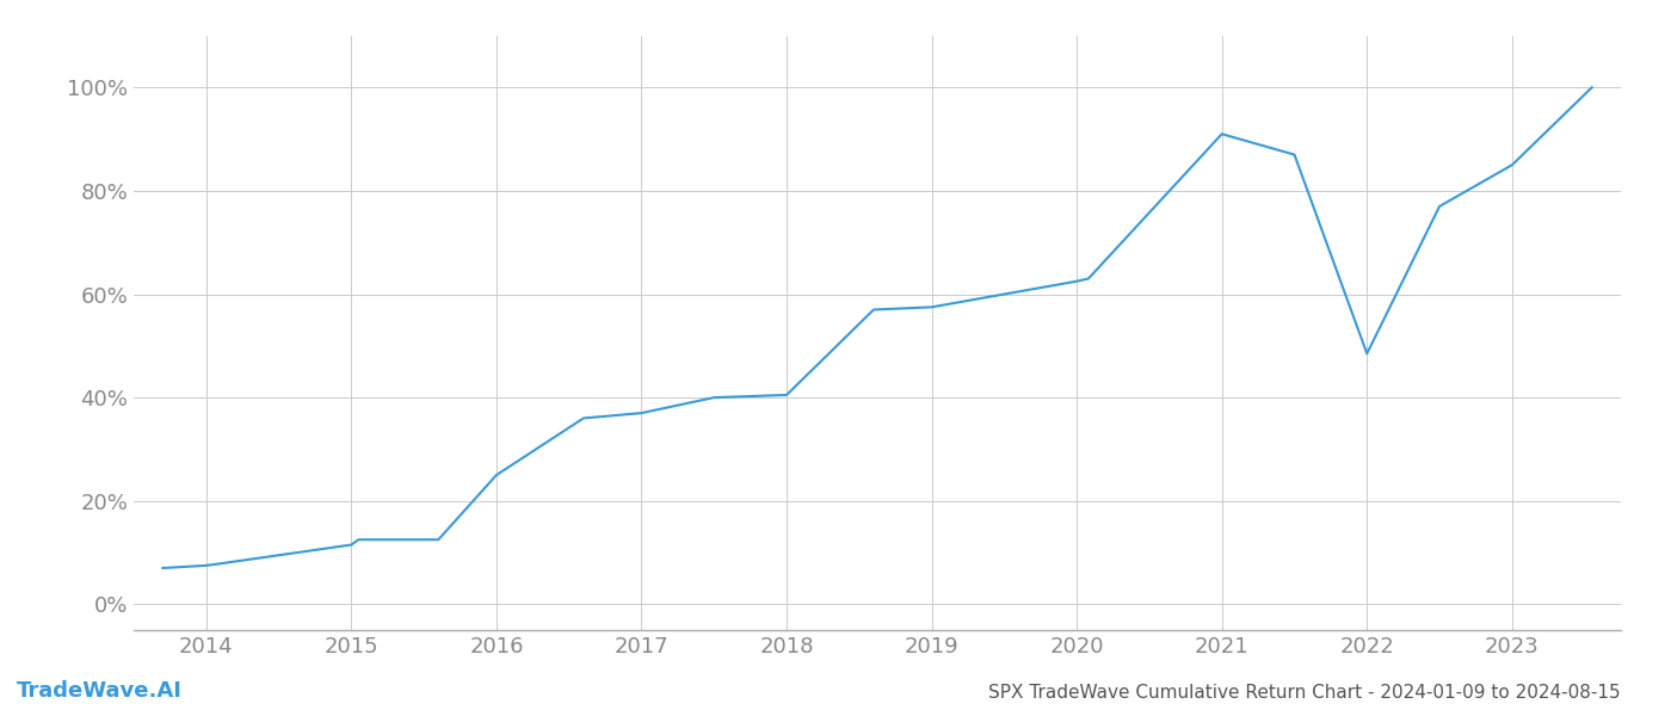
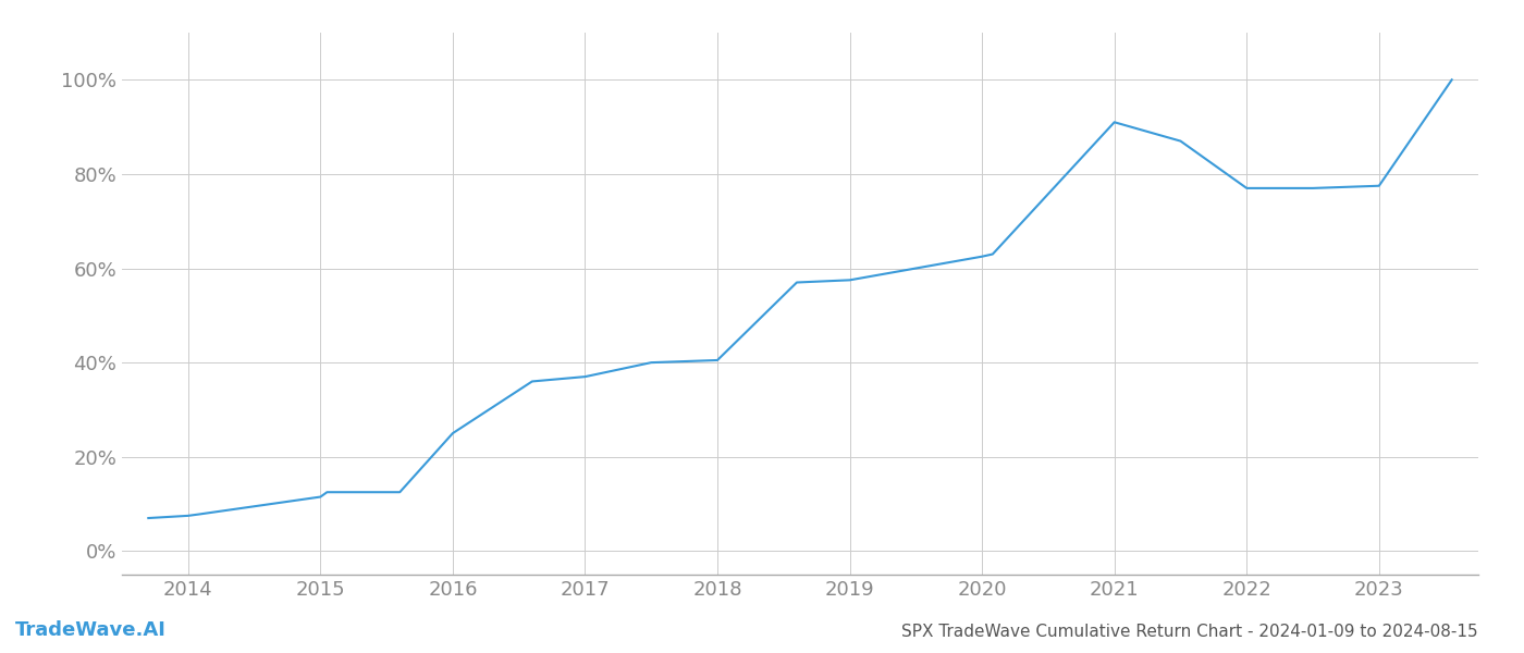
2022: 48.5% -> 77.0%
2023: 85.0% -> 77.5%
